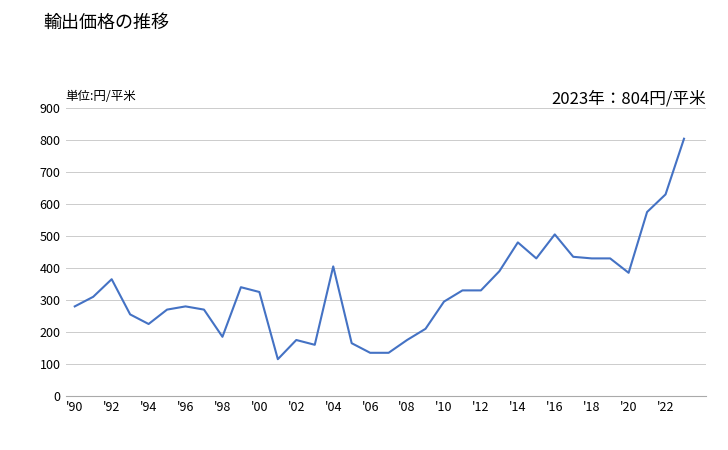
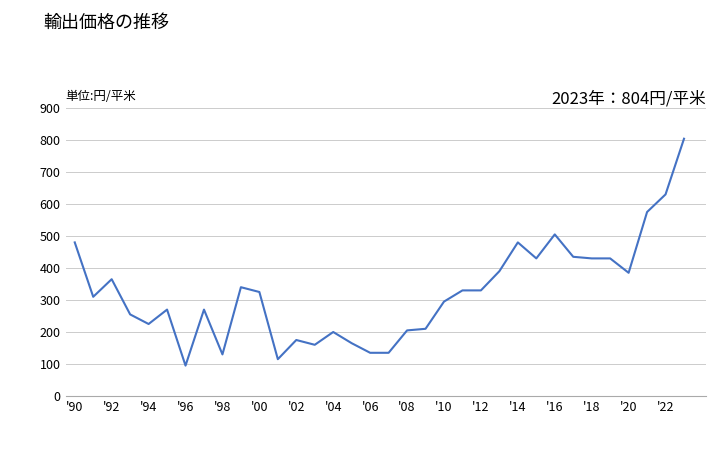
'90: 280 -> 480
'96: 280 -> 95
'98: 185 -> 130
'04: 405 -> 200
'08: 175 -> 205
